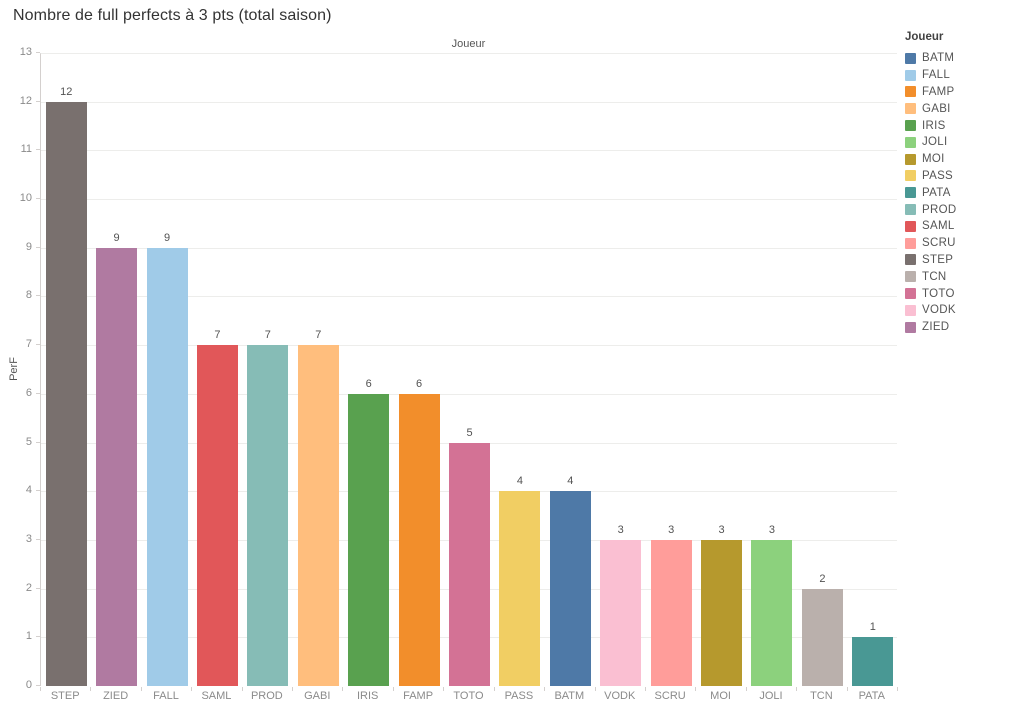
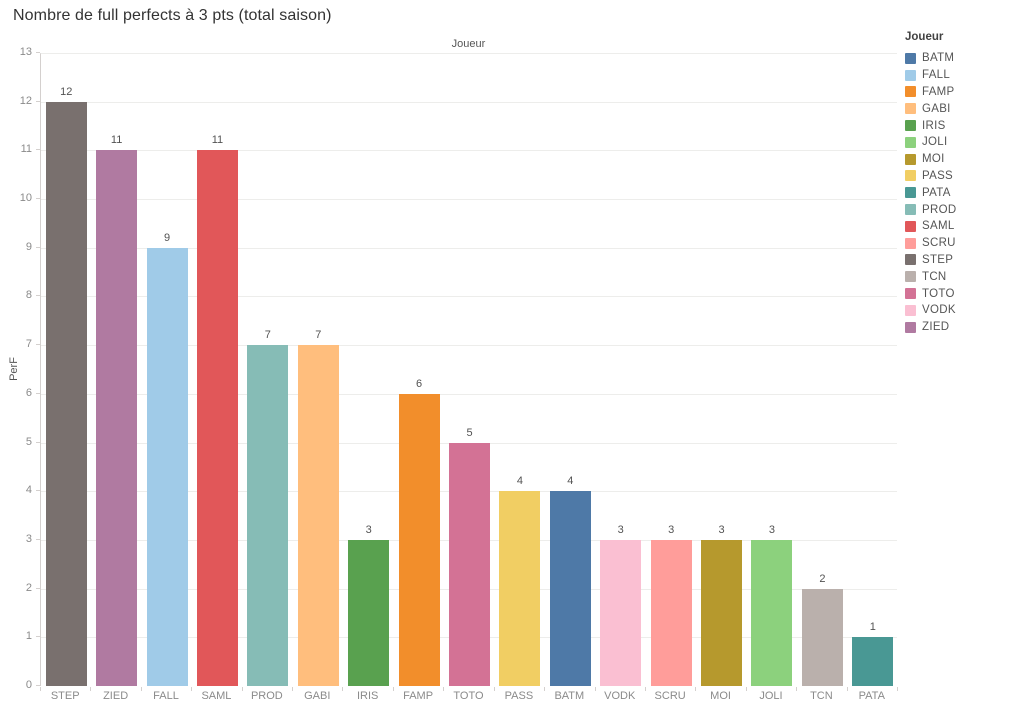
ZIED: 9 -> 11
SAML: 7 -> 11
IRIS: 6 -> 3
